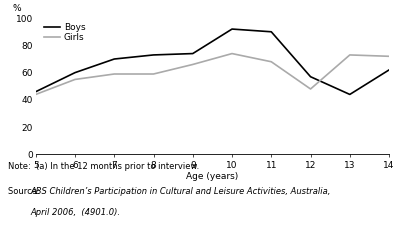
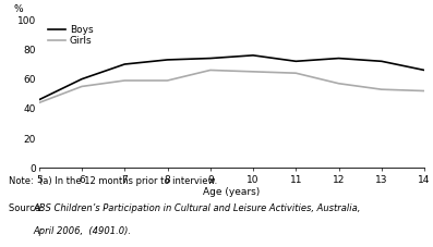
Boys/10: 92 -> 76
Girls/10: 74 -> 65
Boys/11: 90 -> 72
Girls/11: 68 -> 64
Boys/12: 57 -> 74
Girls/12: 48 -> 57
Boys/13: 44 -> 72
Girls/13: 73 -> 53
Boys/14: 62 -> 66
Girls/14: 72 -> 52
